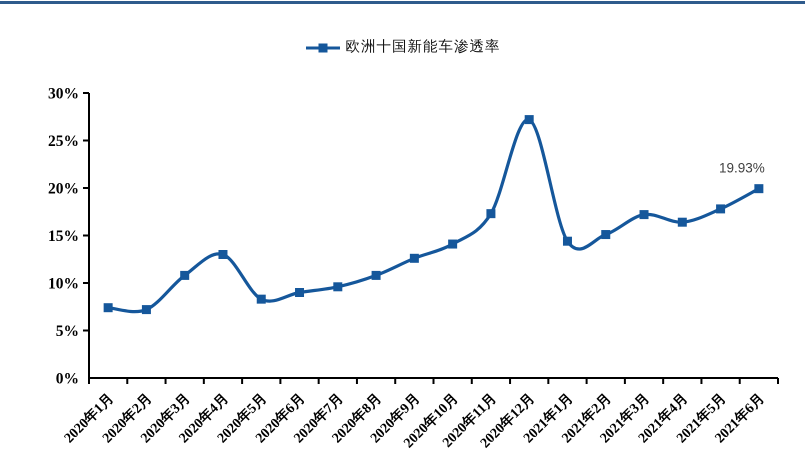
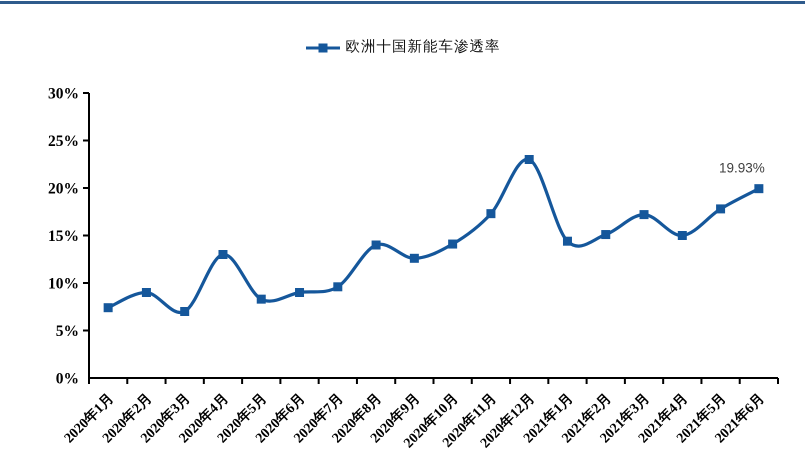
2020年2月: 7% -> 9%
2020年3月: 11% -> 7%
2020年8月: 11% -> 14%
2020年12月: 27% -> 23%
2021年4月: 16% -> 15%
